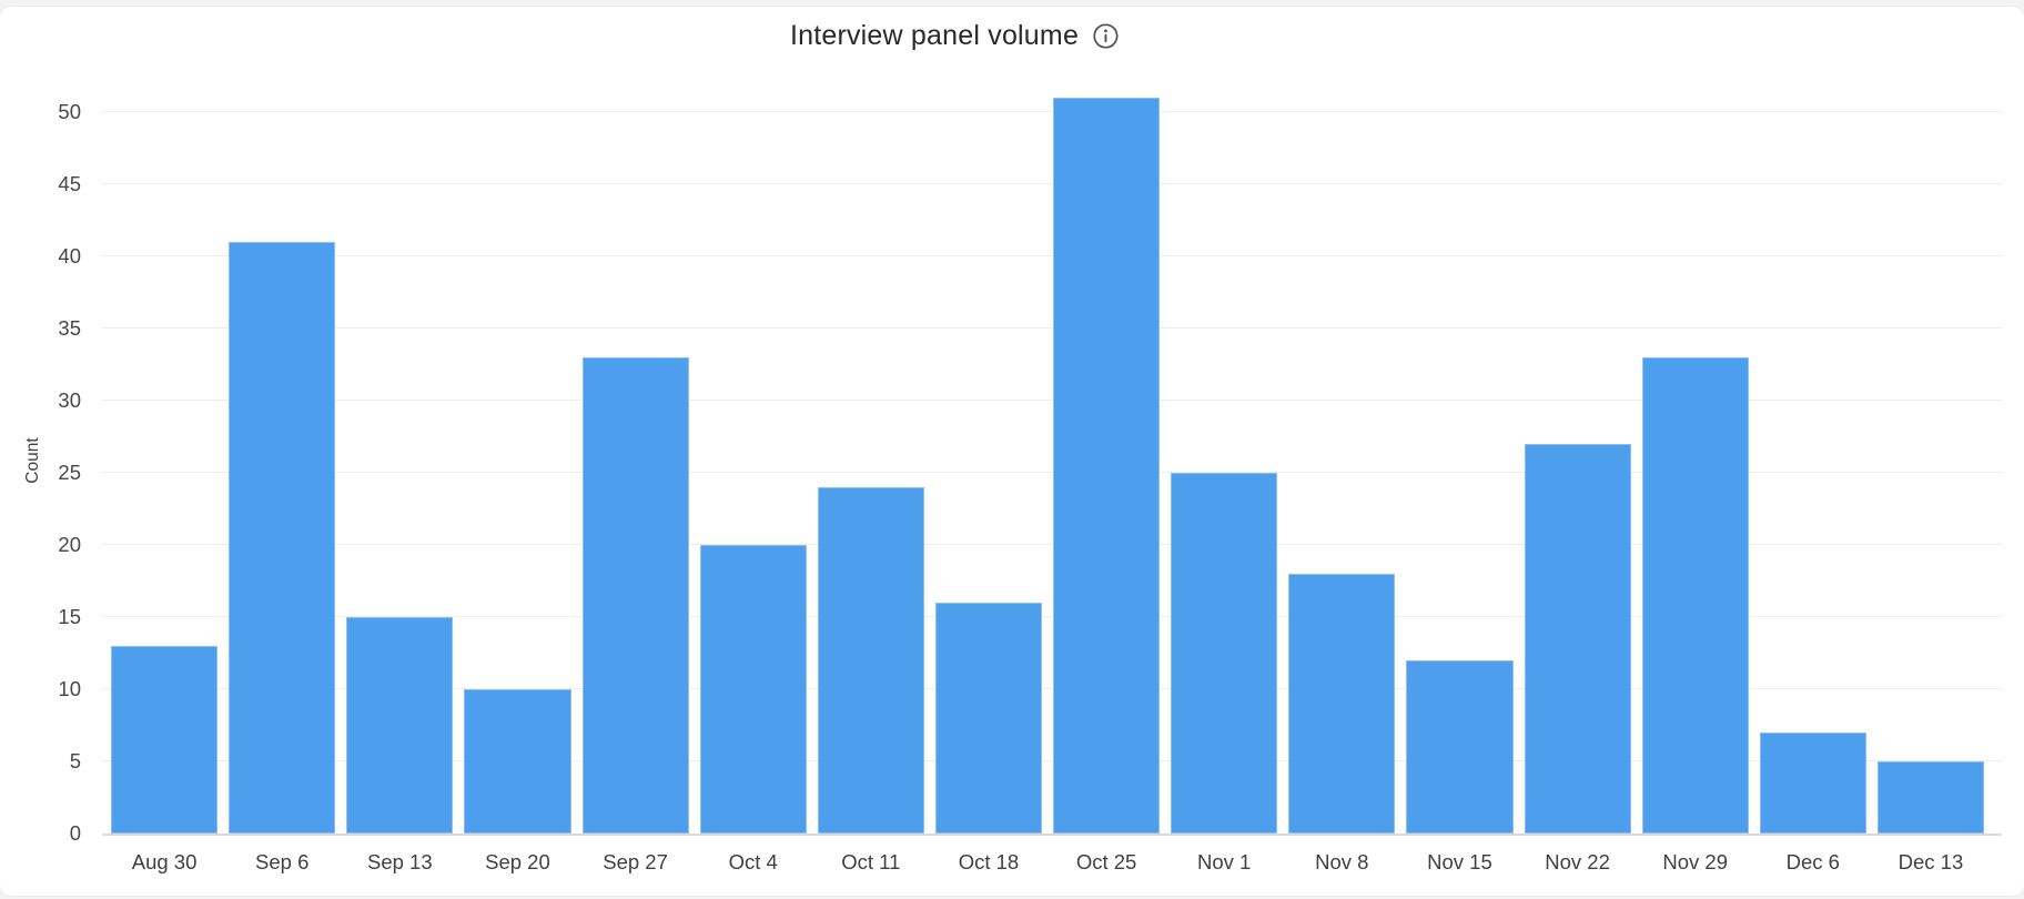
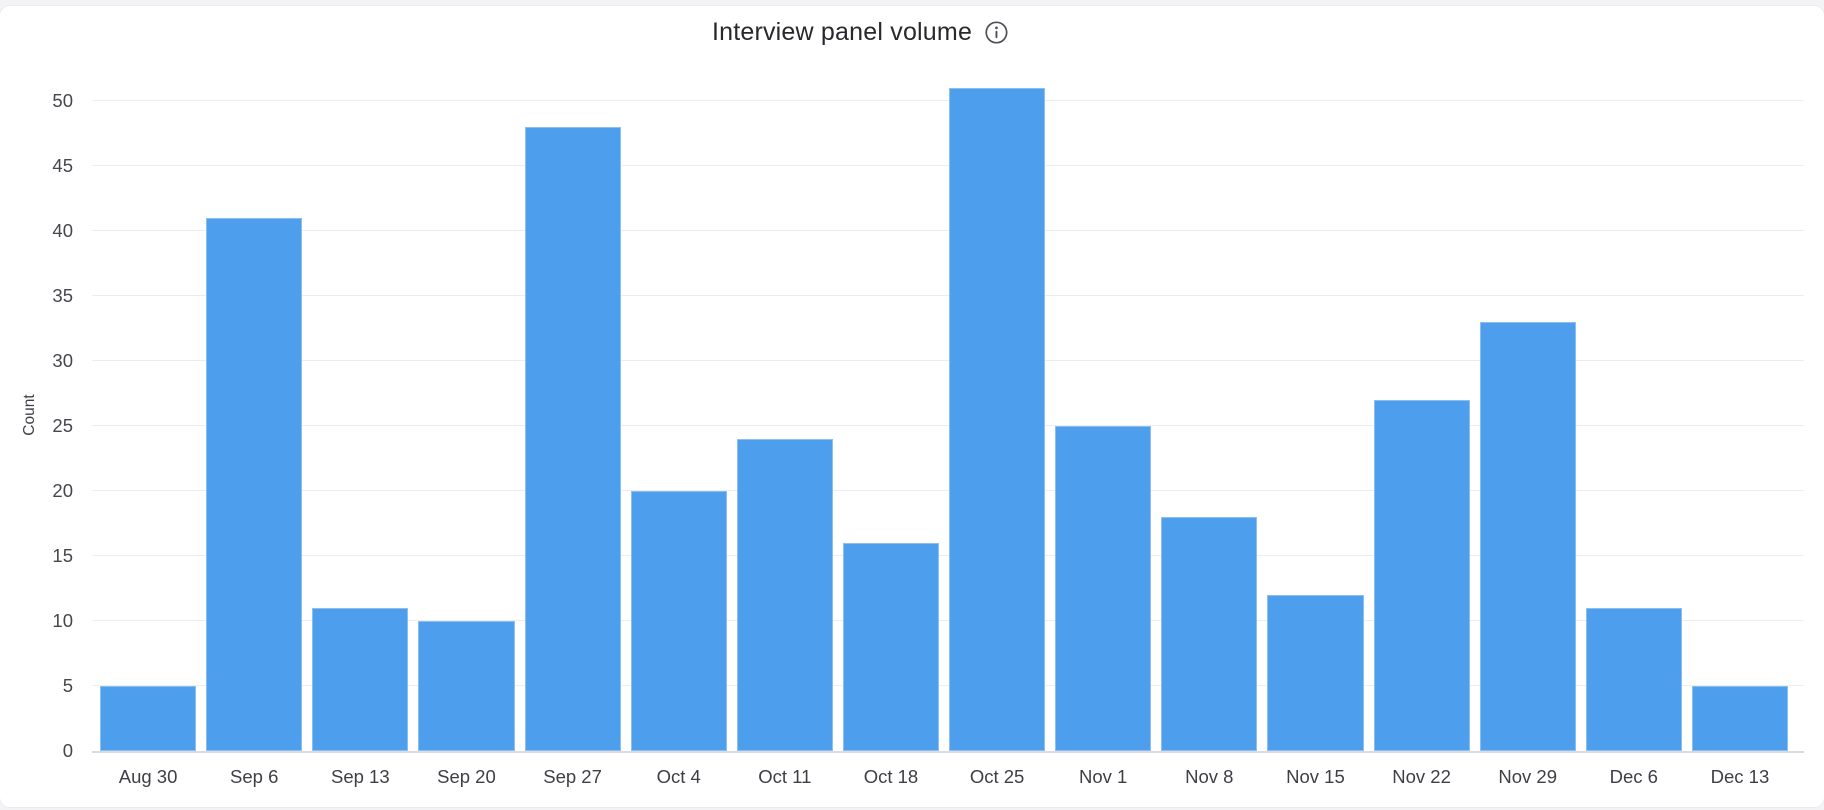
Aug 30: 13 -> 5
Sep 13: 15 -> 11
Sep 27: 33 -> 48
Dec 6: 7 -> 11
